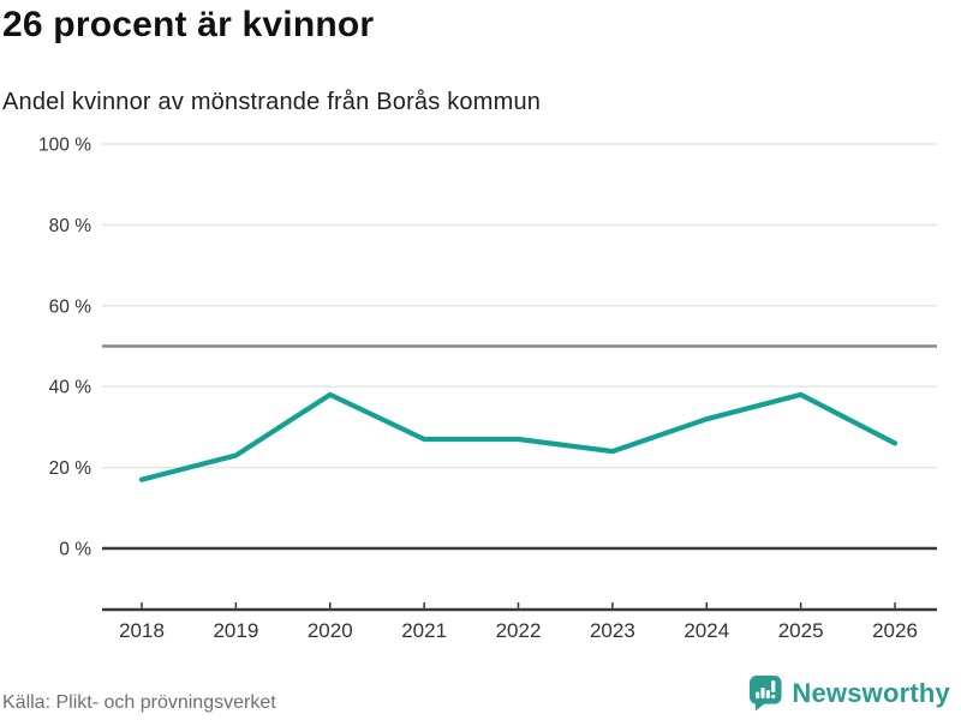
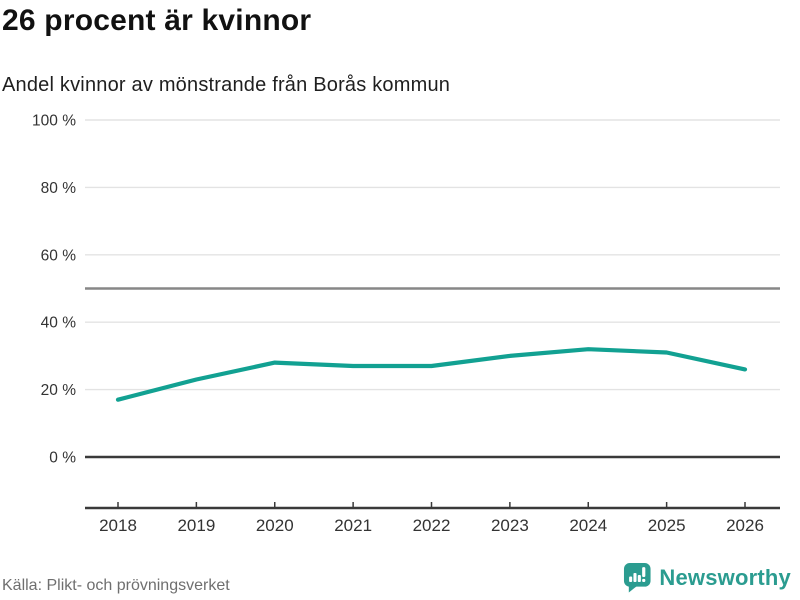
2020: 38% -> 28%
2023: 24% -> 30%
2025: 38% -> 31%
